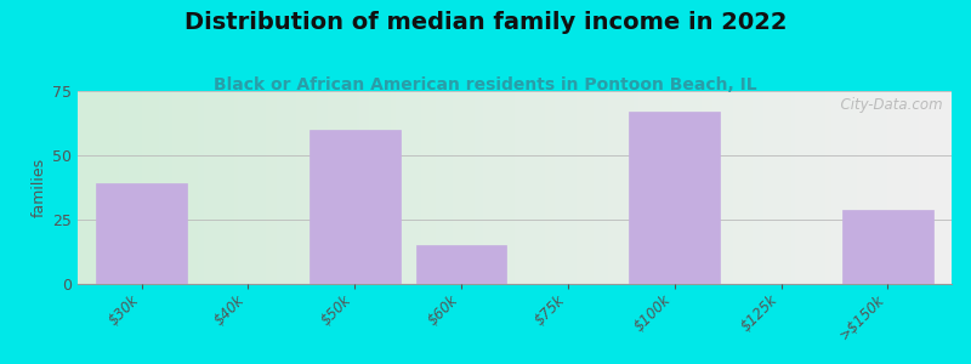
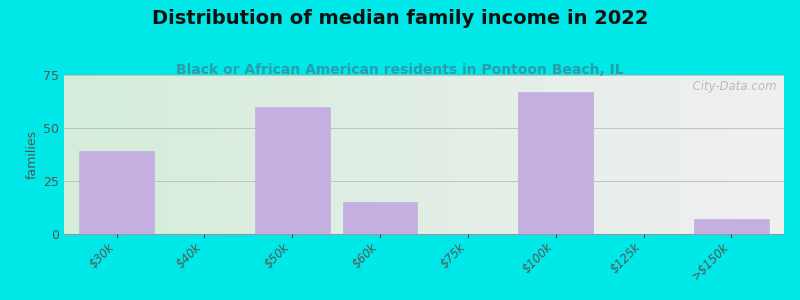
>$150k: 29 -> 7
